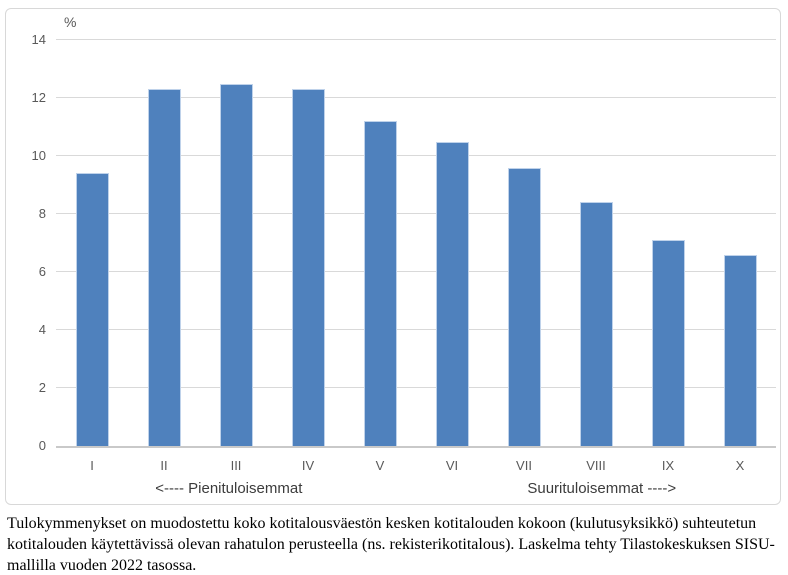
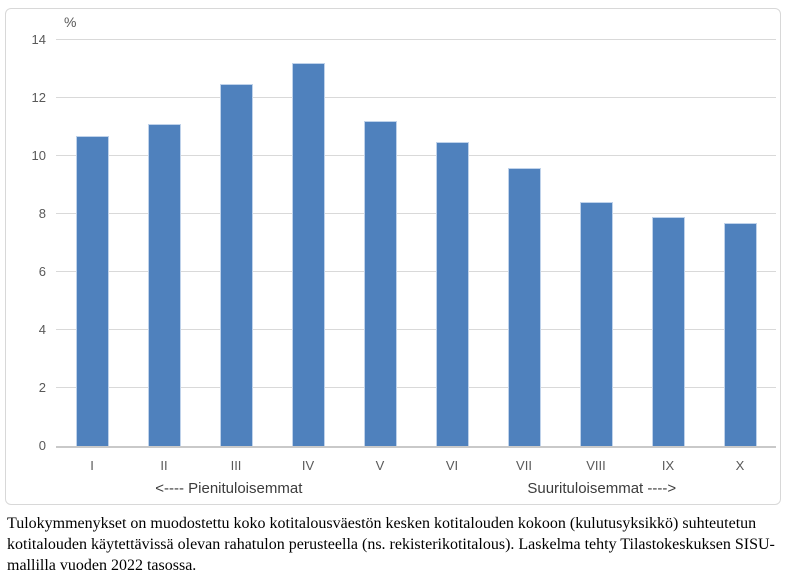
I: 9.4 -> 10.7
II: 12.3 -> 11.1
IV: 12.3 -> 13.2
IX: 7.1 -> 7.9
X: 6.6 -> 7.7
